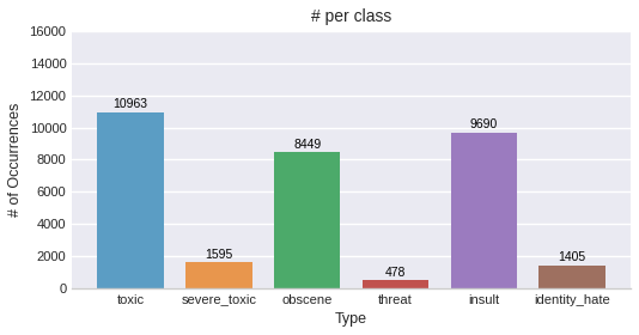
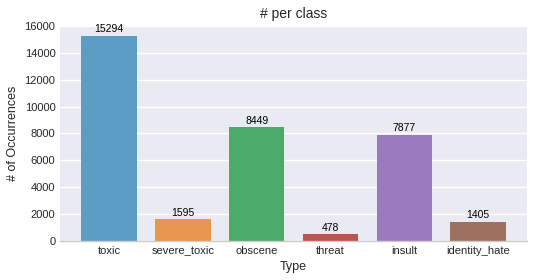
toxic: 10963 -> 15294
insult: 9690 -> 7877
